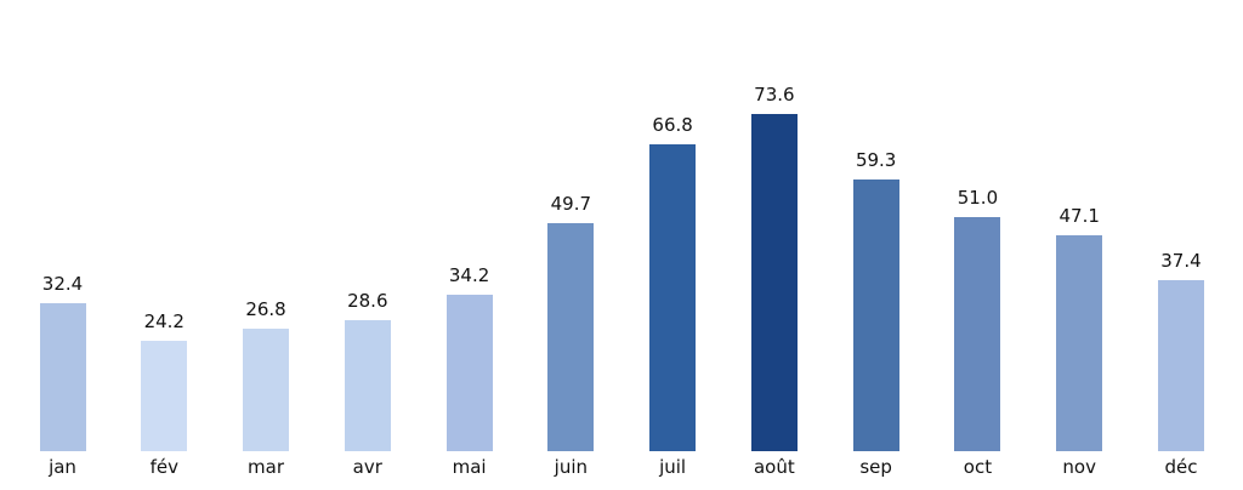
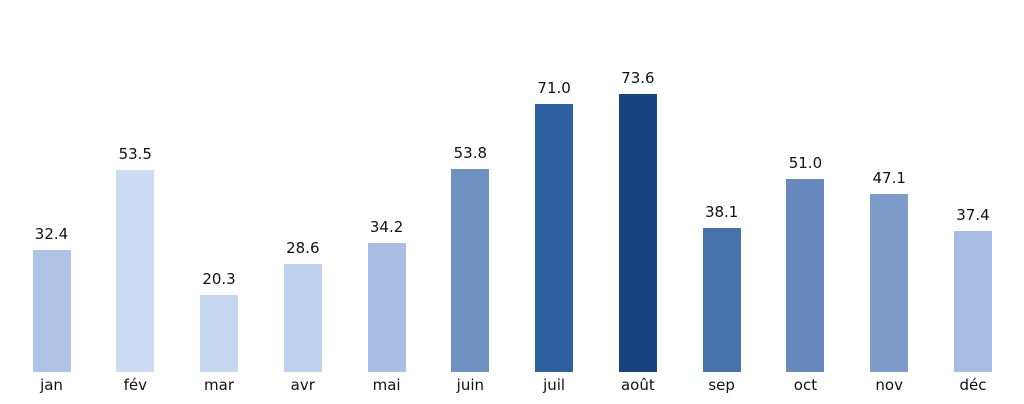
fév: 24.2 -> 53.5
mar: 26.8 -> 20.3
juin: 49.7 -> 53.8
juil: 66.8 -> 71.0
sep: 59.3 -> 38.1
